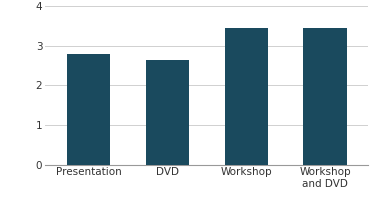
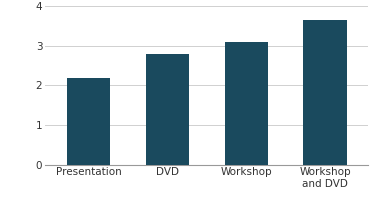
Presentation: 2.80 -> 2.20
DVD: 2.65 -> 2.80
Workshop: 3.45 -> 3.10
Workshop and DVD: 3.45 -> 3.65
